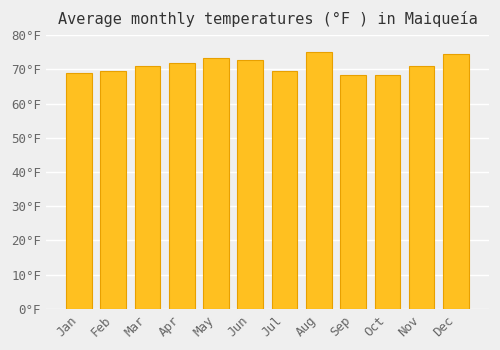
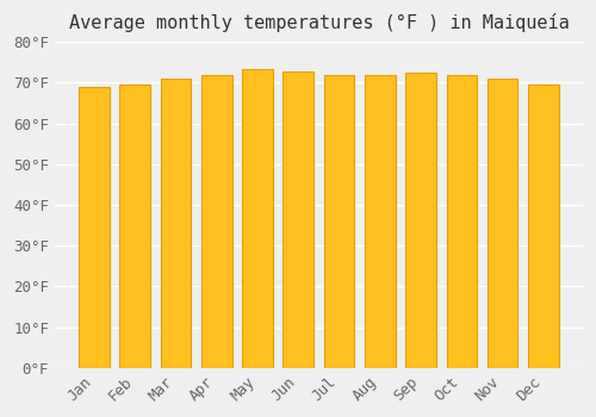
Jul: 69.5°F -> 72.0°F
Aug: 75.0°F -> 72.0°F
Sep: 68.5°F -> 72.5°F
Oct: 68.5°F -> 72.0°F
Dec: 74.5°F -> 69.5°F
